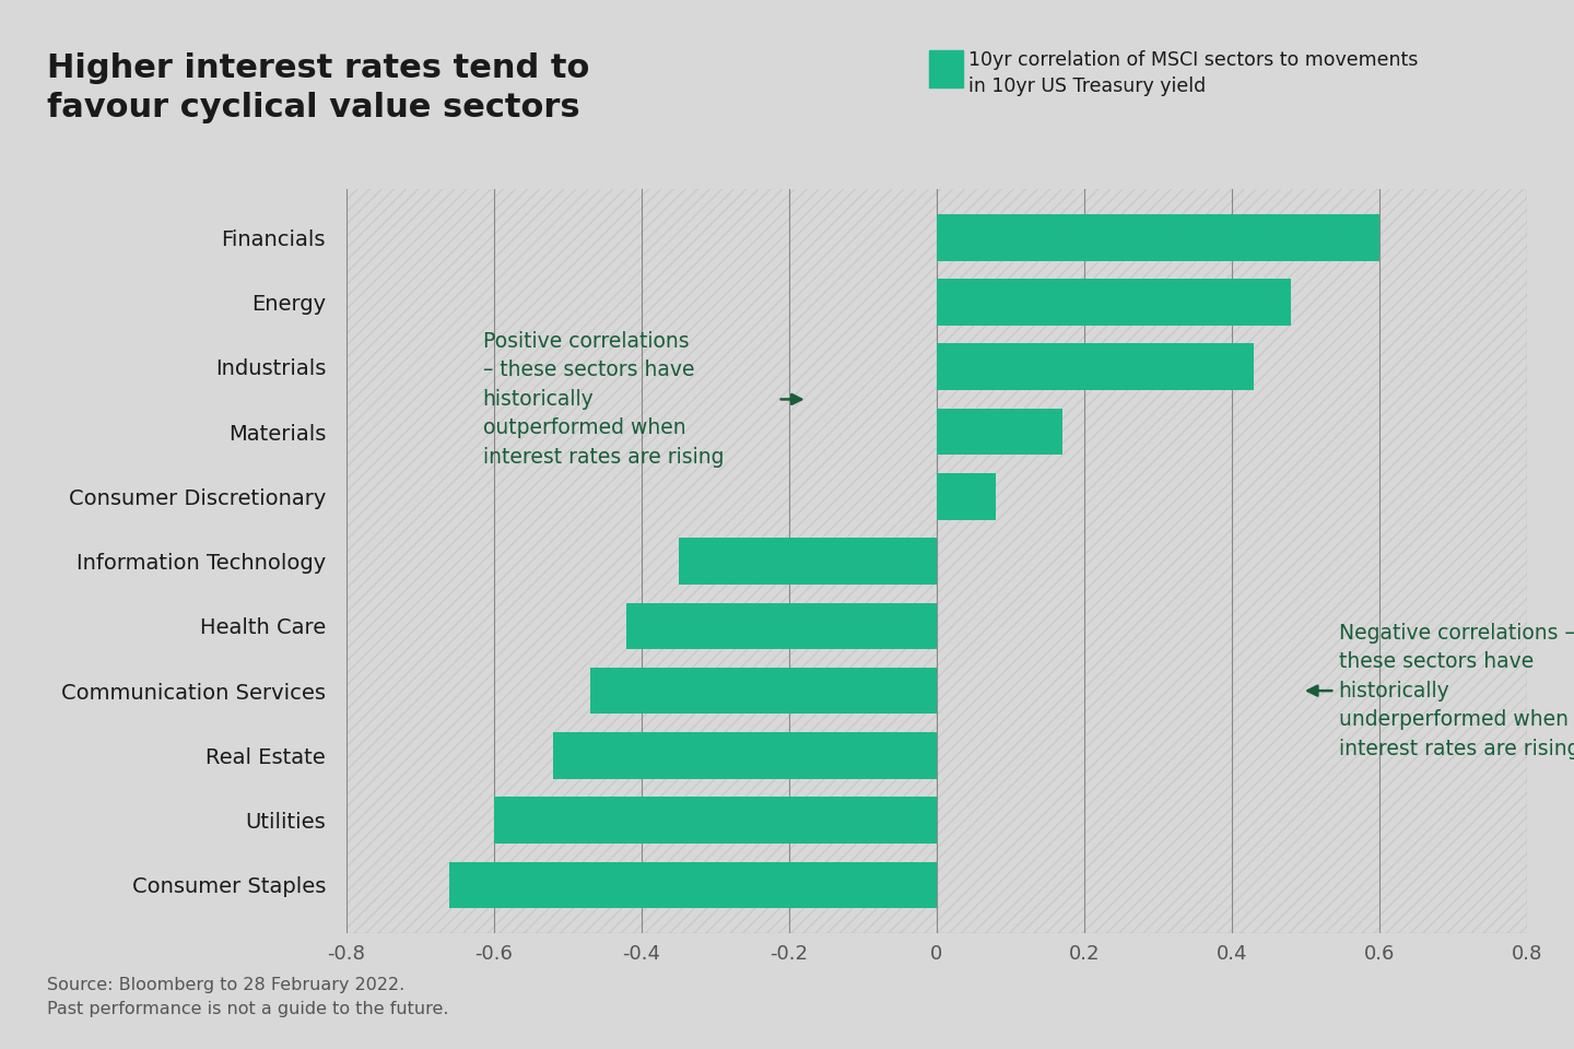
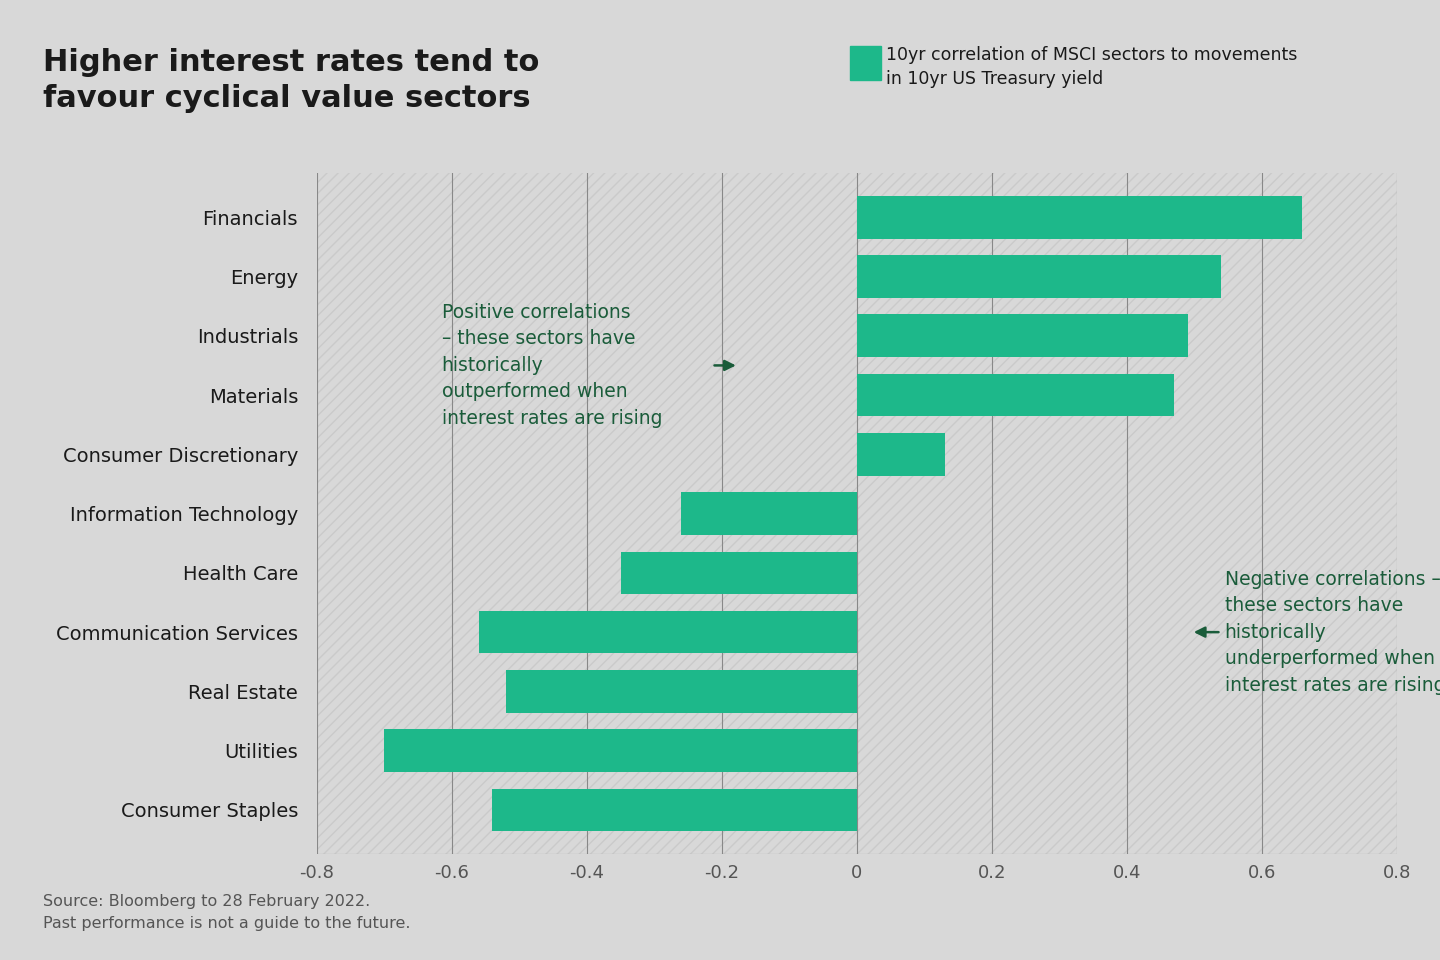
Financials: 0.60 -> 0.66
Energy: 0.48 -> 0.54
Industrials: 0.43 -> 0.49
Materials: 0.17 -> 0.47
Consumer Discretionary: 0.08 -> 0.13
Information Technology: -0.35 -> -0.26
Health Care: -0.42 -> -0.35
Communication Services: -0.47 -> -0.56
Utilities: -0.60 -> -0.70
Consumer Staples: -0.66 -> -0.54
